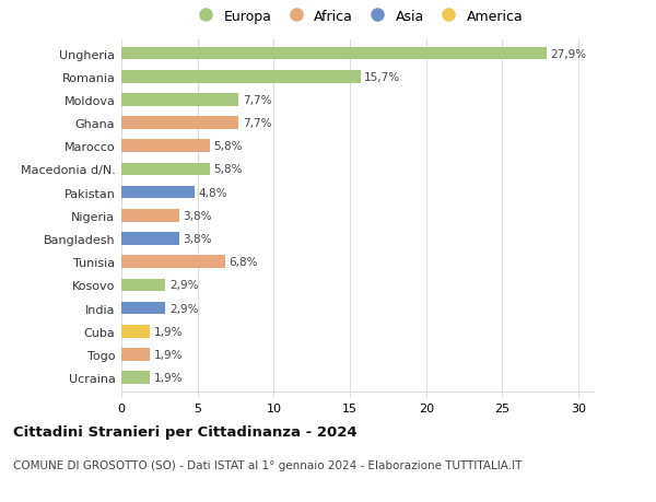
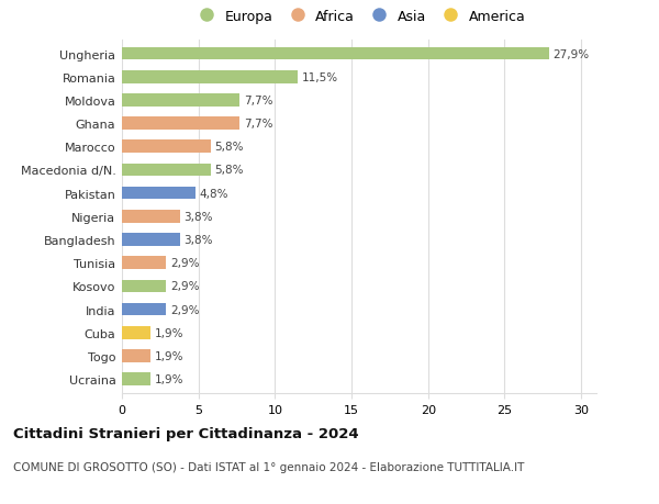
Romania: 15,7% -> 11,5%
Tunisia: 6,8% -> 2,9%
